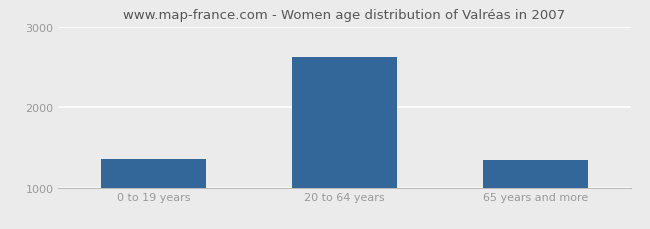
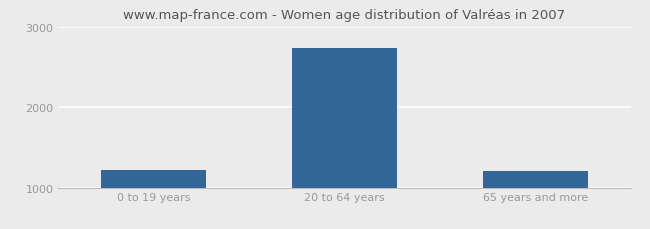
0 to 19 years: 1360 -> 1220
20 to 64 years: 2620 -> 2740
65 years and more: 1340 -> 1210
